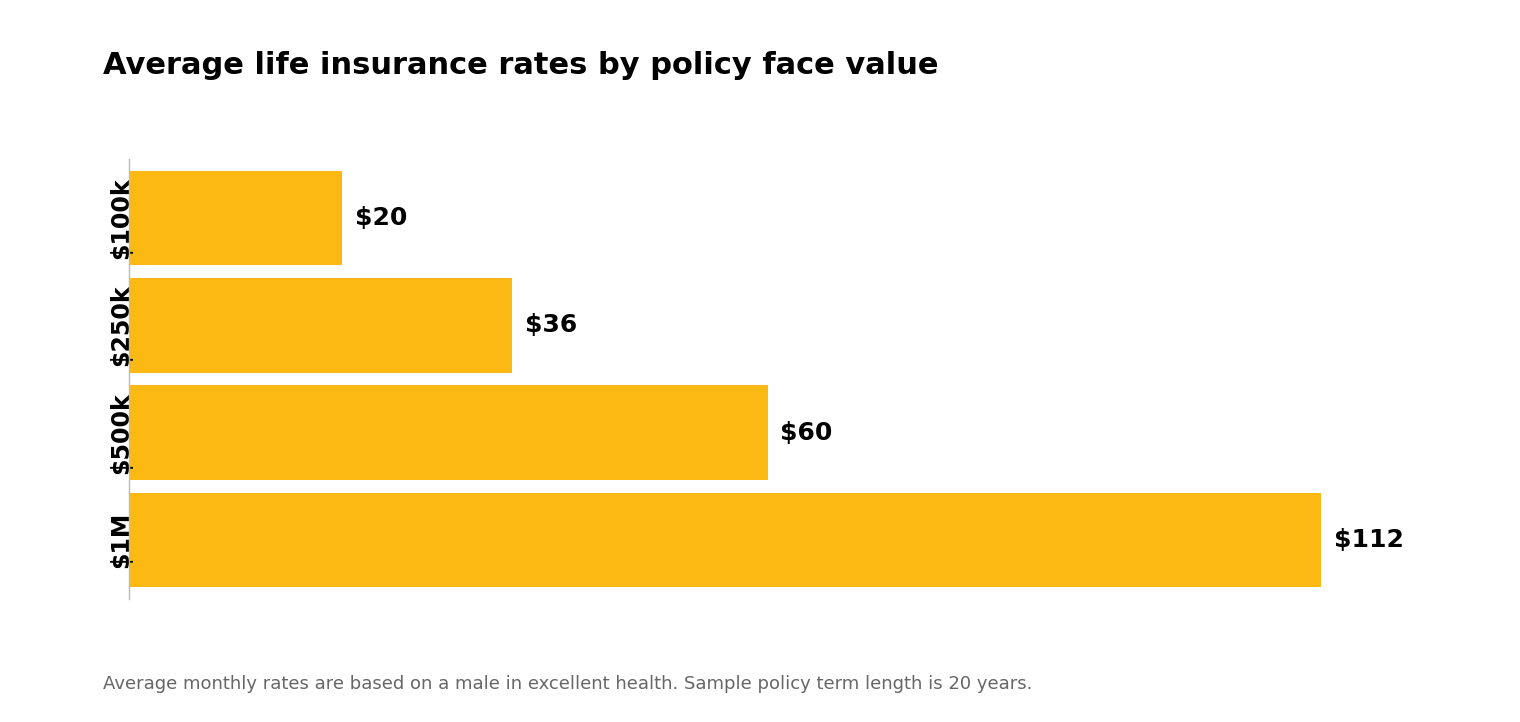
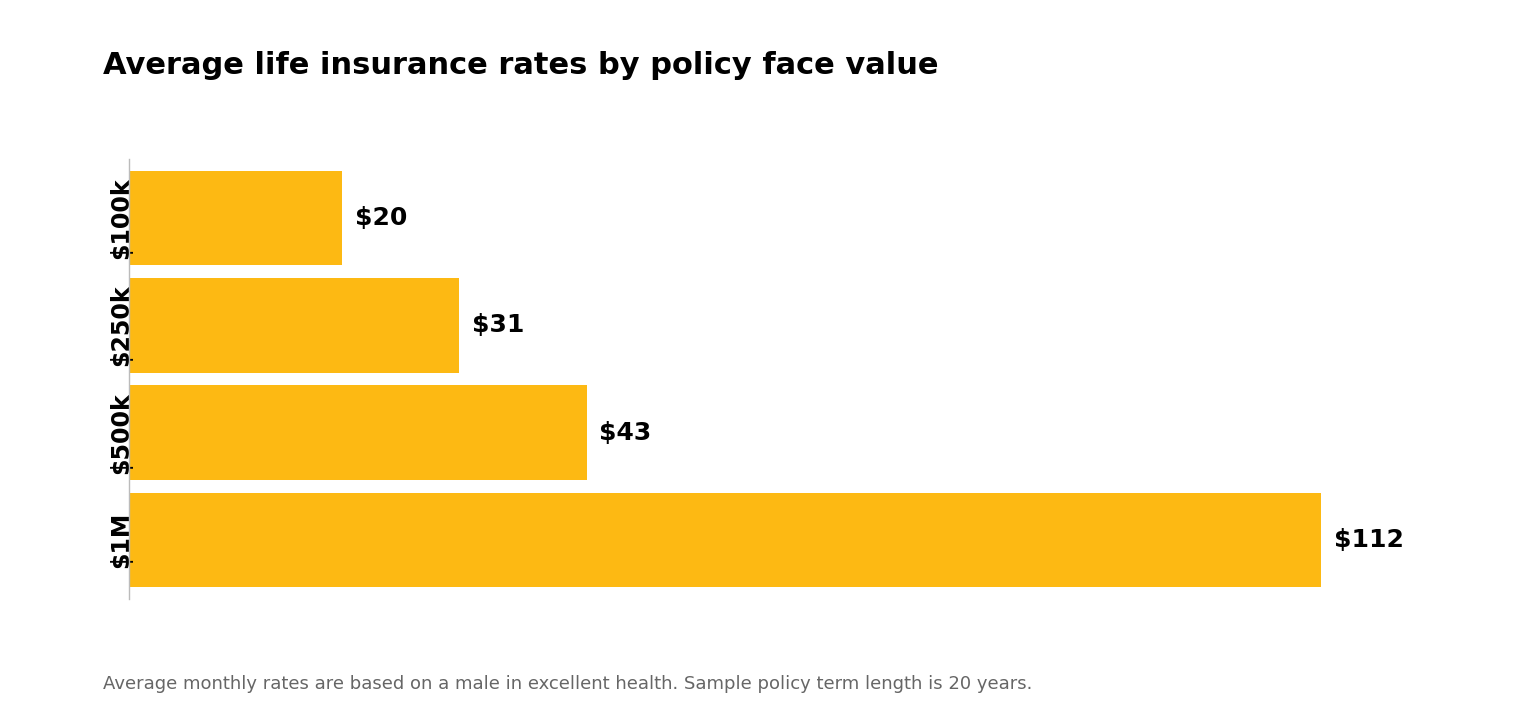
$250k: $36 -> $31
$500k: $60 -> $43
